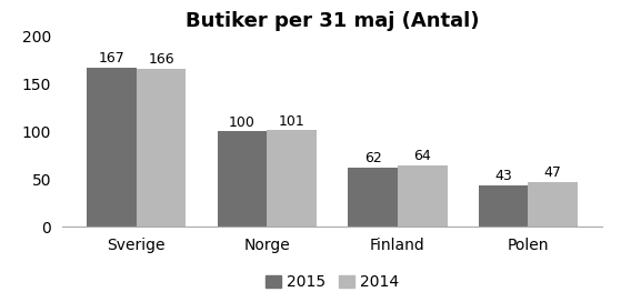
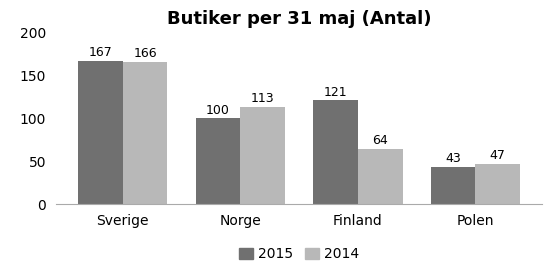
2014/Norge: 101 -> 113
2015/Finland: 62 -> 121
